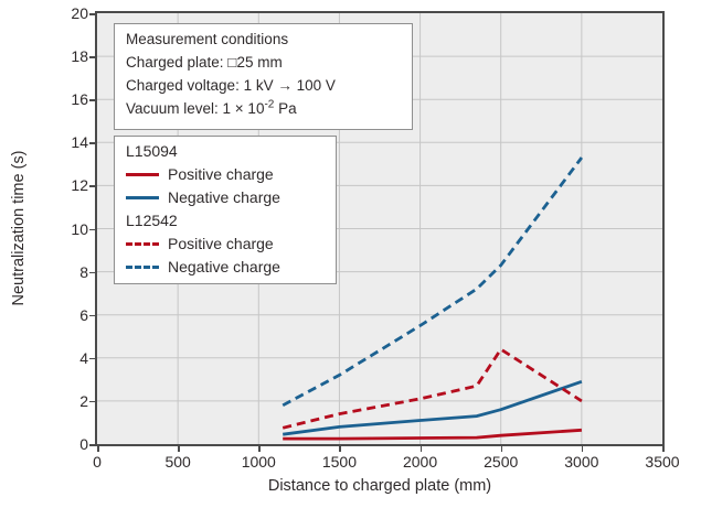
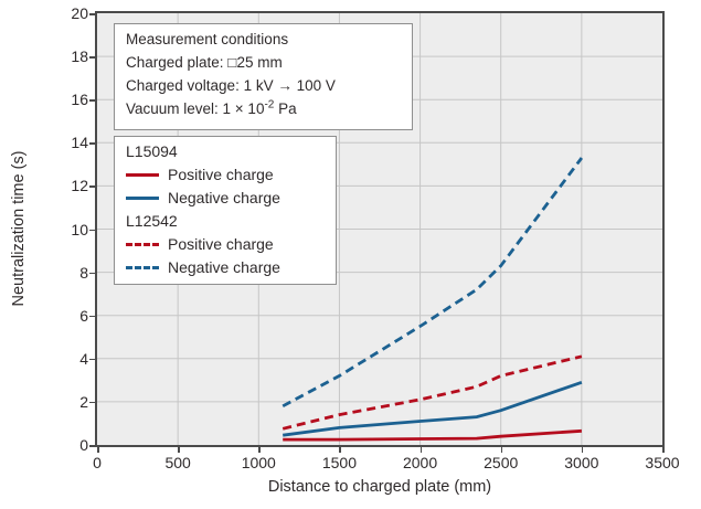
L12542 Positive charge/2500: 4.4 -> 3.2
L12542 Positive charge/3000: 2.0 -> 4.1
